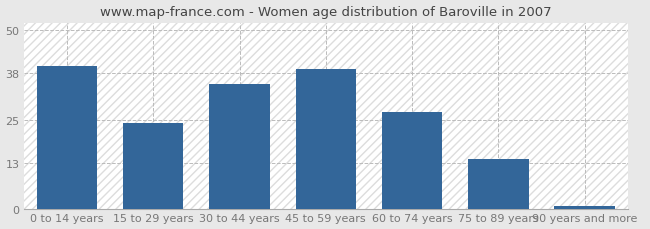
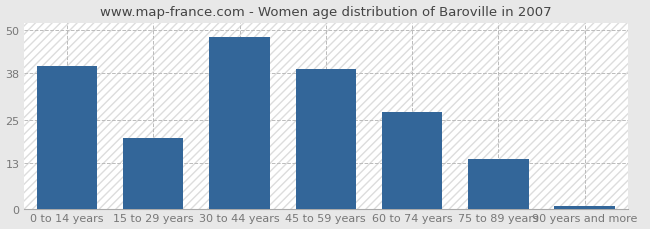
15 to 29 years: 24 -> 20
30 to 44 years: 35 -> 48
